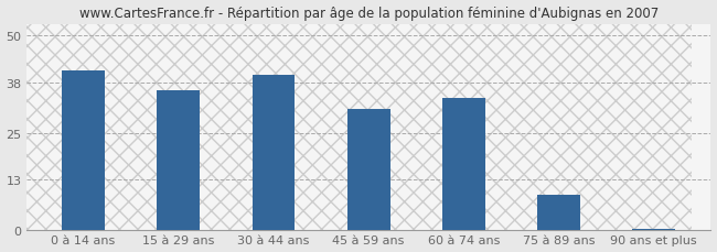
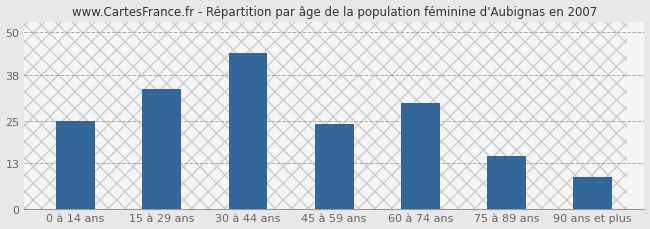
0 à 14 ans: 41.0 -> 25.0
15 à 29 ans: 36.0 -> 34.0
30 à 44 ans: 40.0 -> 44.0
45 à 59 ans: 31.0 -> 24.0
60 à 74 ans: 34.0 -> 30.0
75 à 89 ans: 9.0 -> 15.0
90 ans et plus: 0.4 -> 9.0
